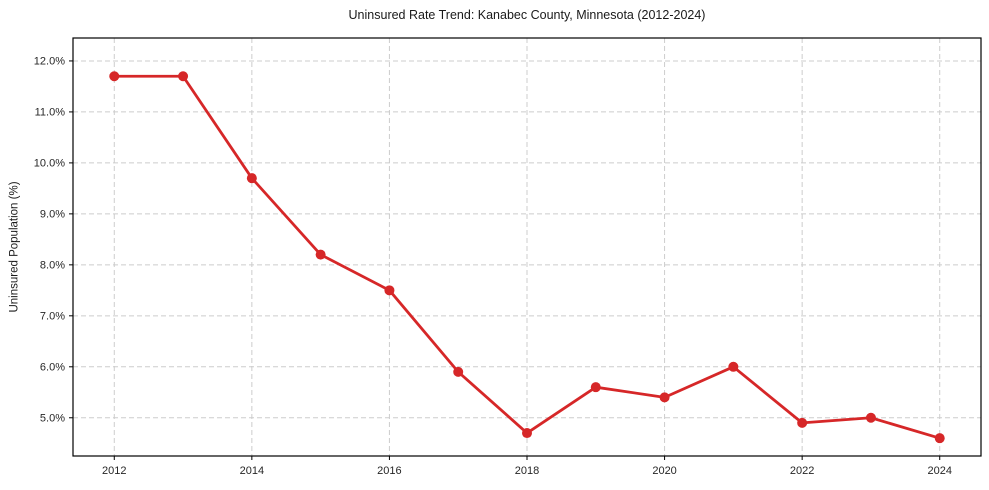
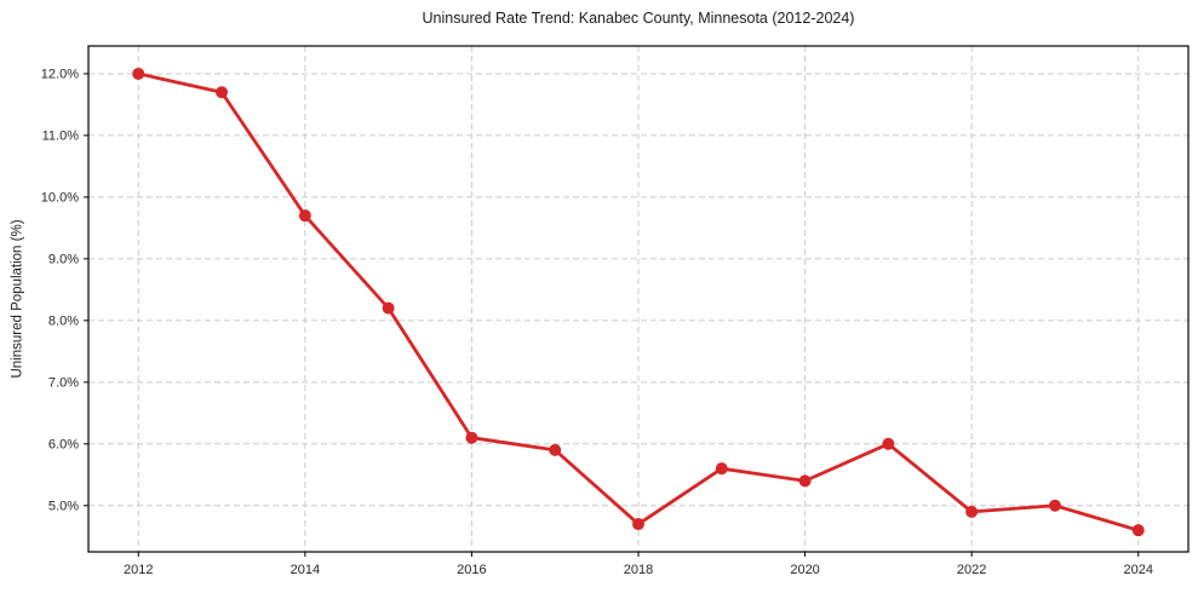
2012: 11.7% -> 12.0%
2016: 7.5% -> 6.1%
